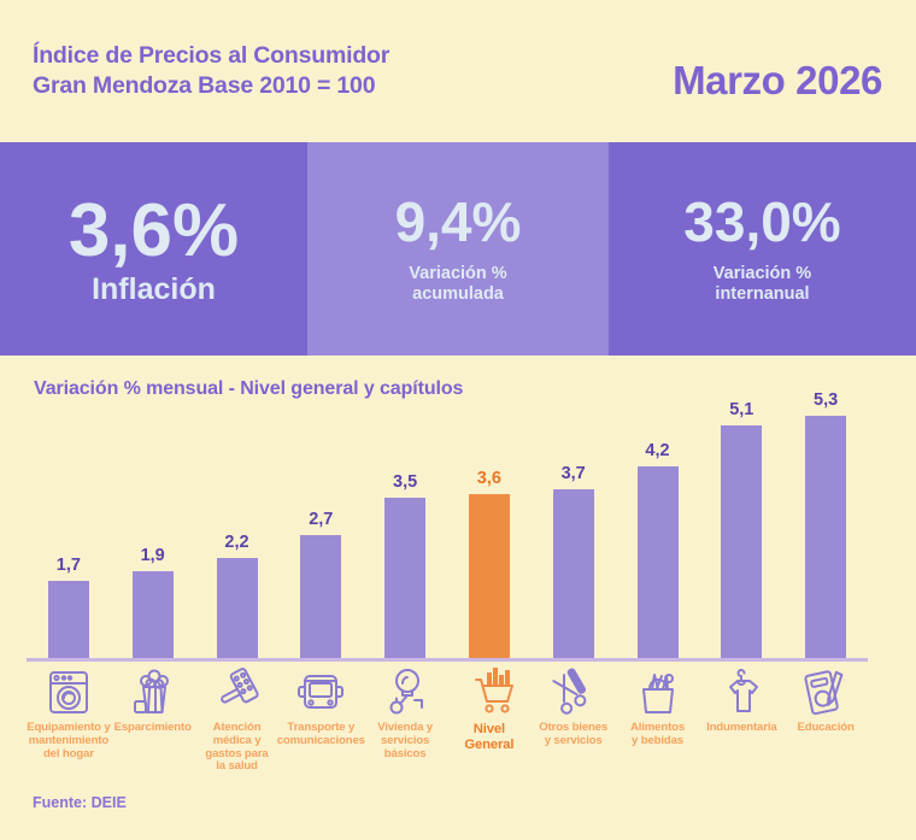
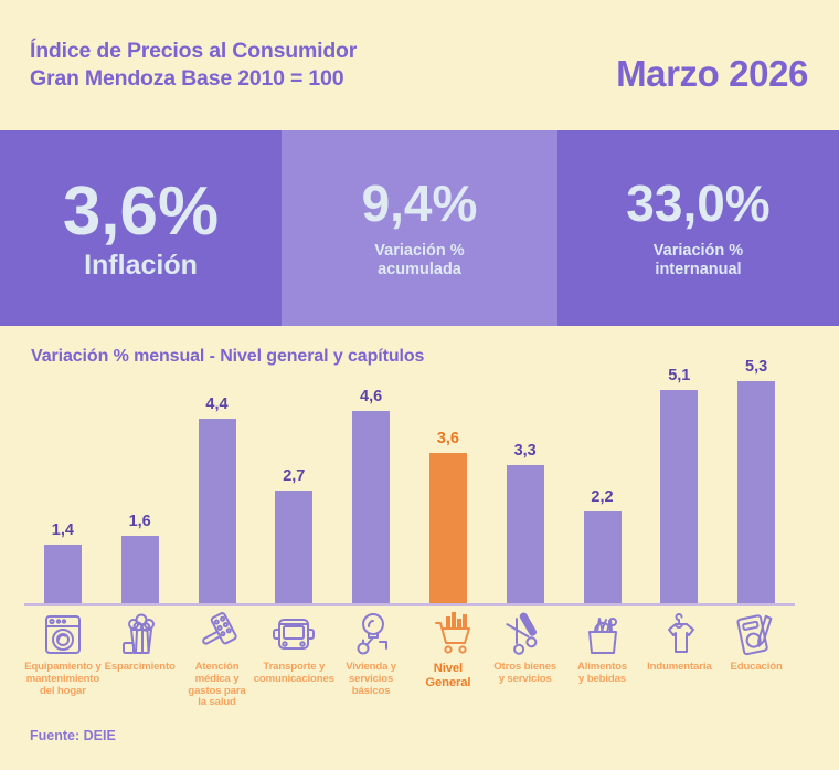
Equipamiento y mantenimiento del hogar: 1,7 -> 1,4
Esparcimiento: 1,9 -> 1,6
Atención médica y gastos para la salud: 2,2 -> 4,4
Vivienda y servicios básicos: 3,5 -> 4,6
Otros bienes y servicios: 3,7 -> 3,3
Alimentos y bebidas: 4,2 -> 2,2
